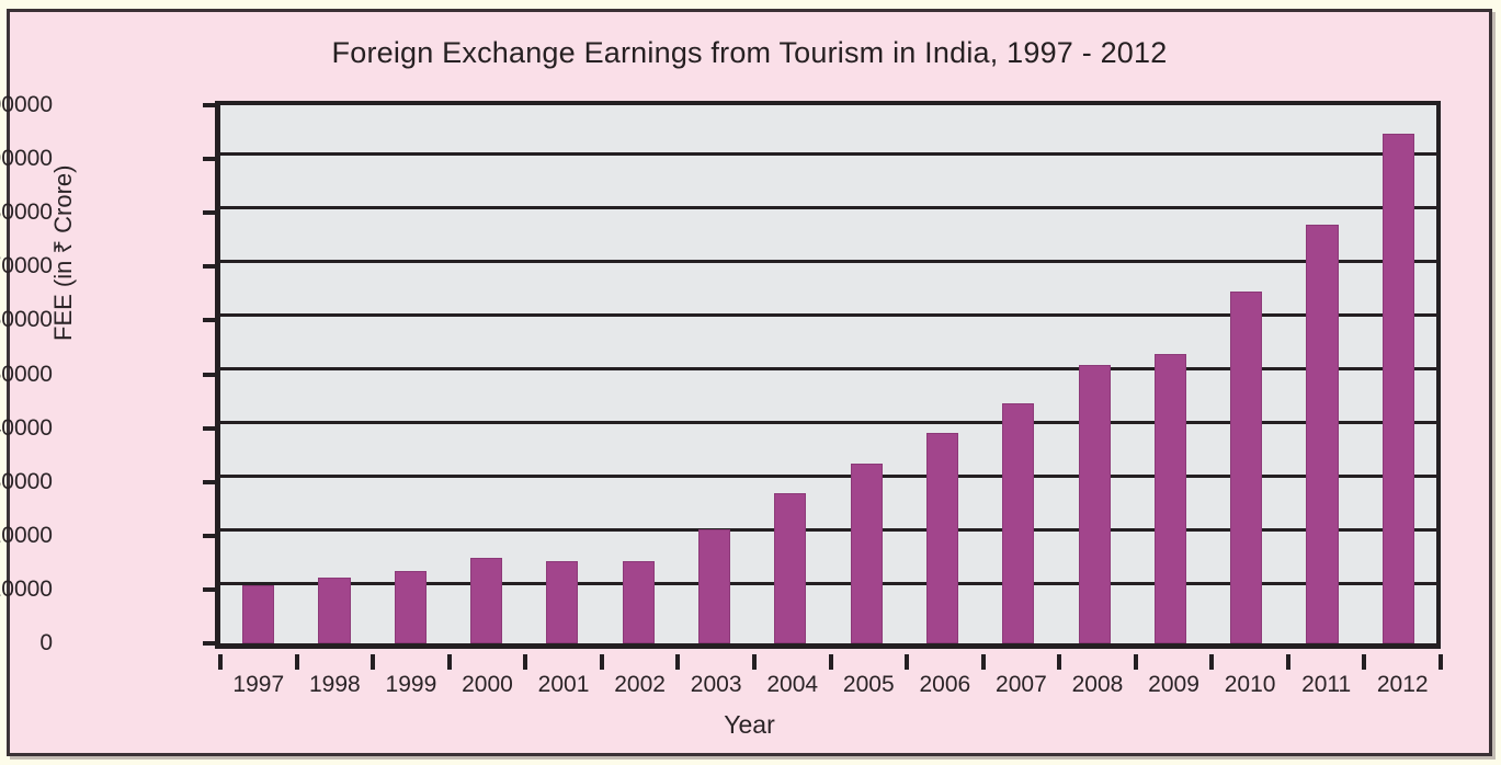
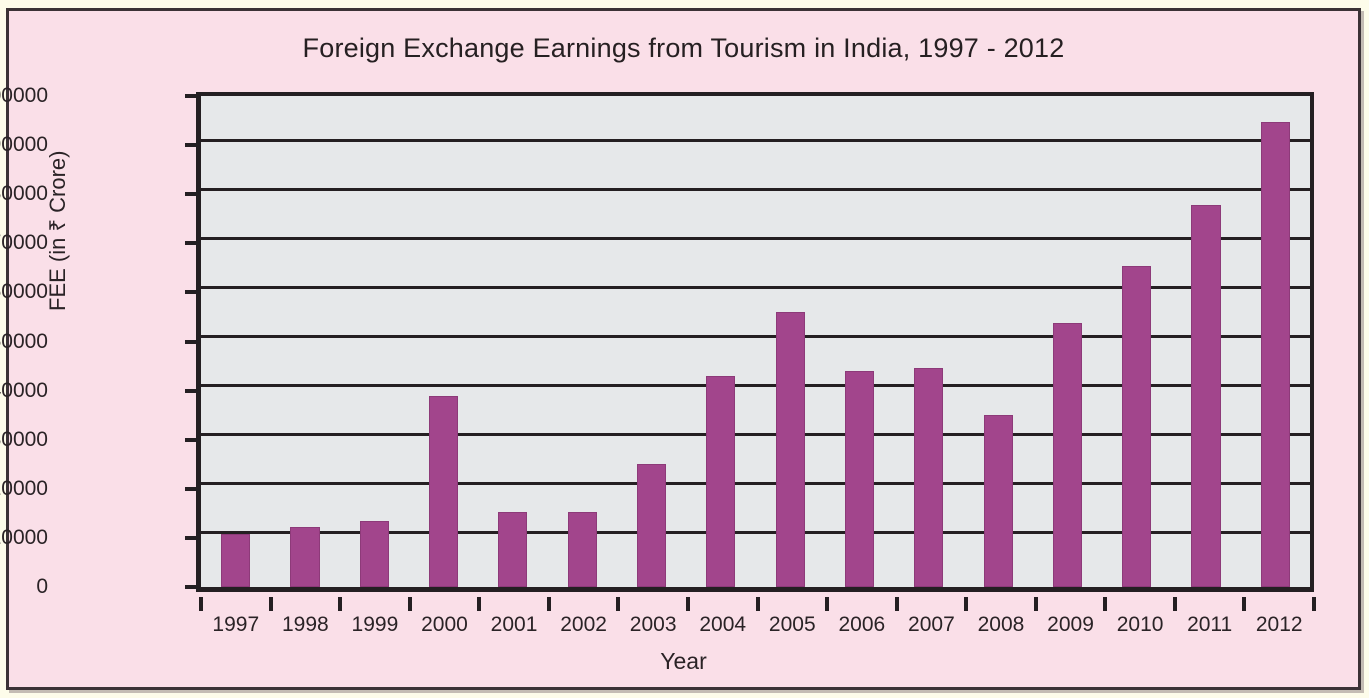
2000: 16000 -> 39000
2003: 21000 -> 25000
2004: 28000 -> 43000
2005: 33000 -> 56000
2006: 39000 -> 44000
2008: 52000 -> 35000
